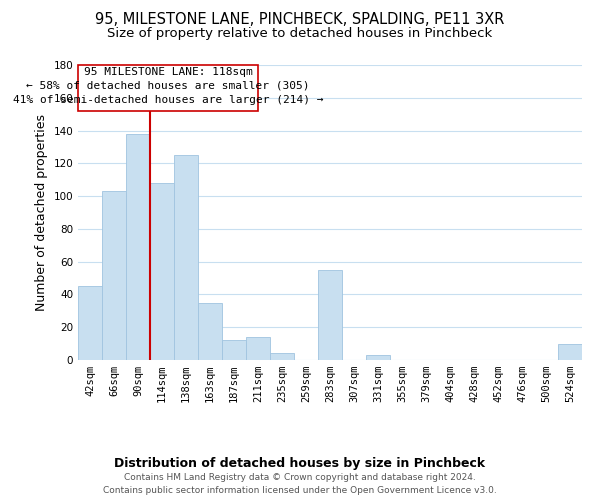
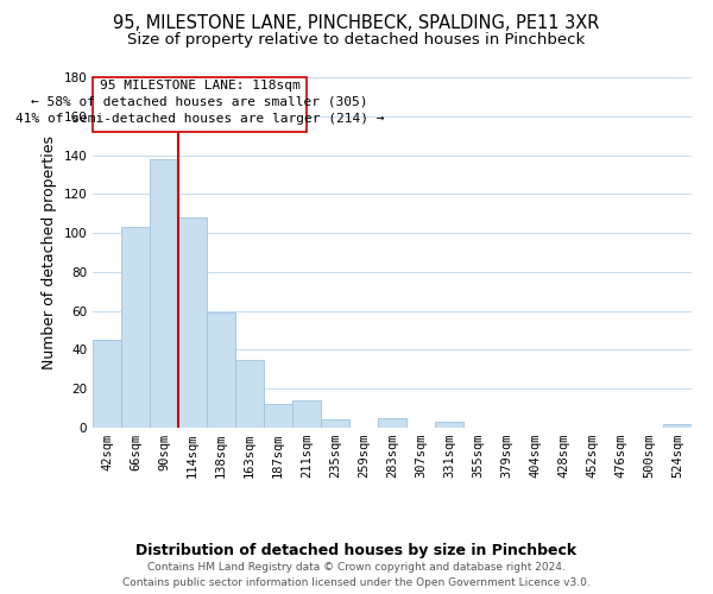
138sqm: 125 -> 59
283sqm: 55 -> 5
524sqm: 10 -> 2
